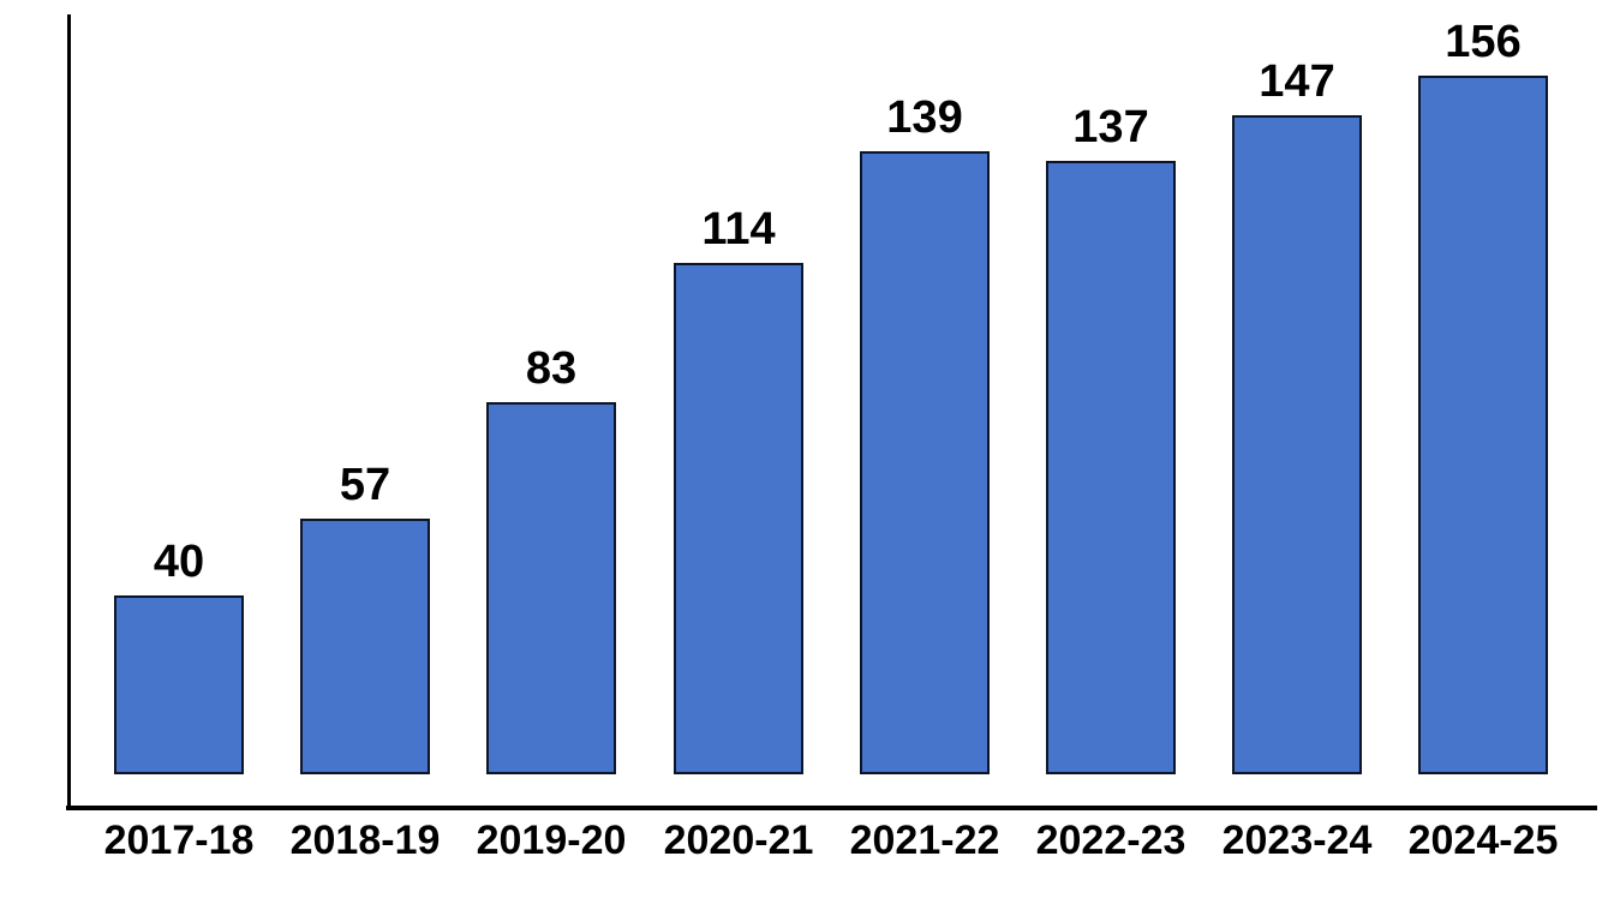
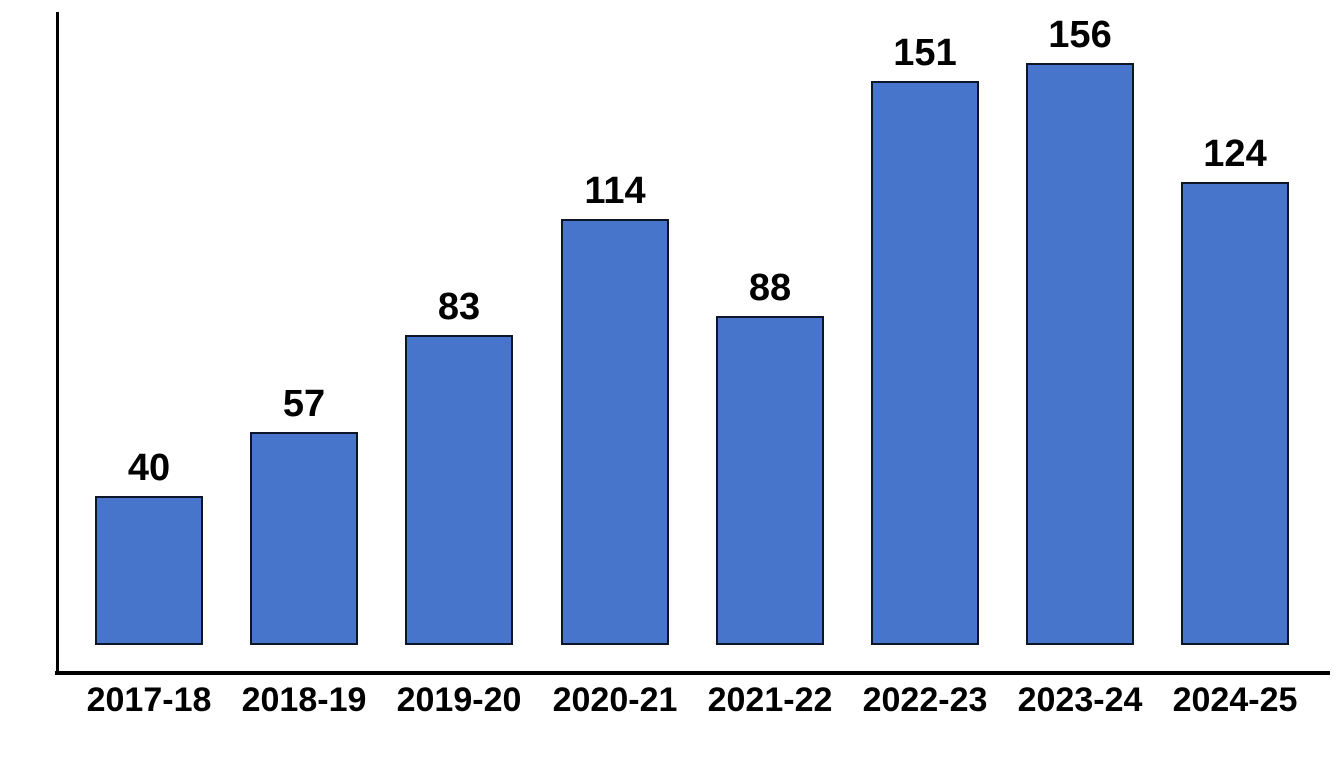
2021-22: 139 -> 88
2022-23: 137 -> 151
2023-24: 147 -> 156
2024-25: 156 -> 124
